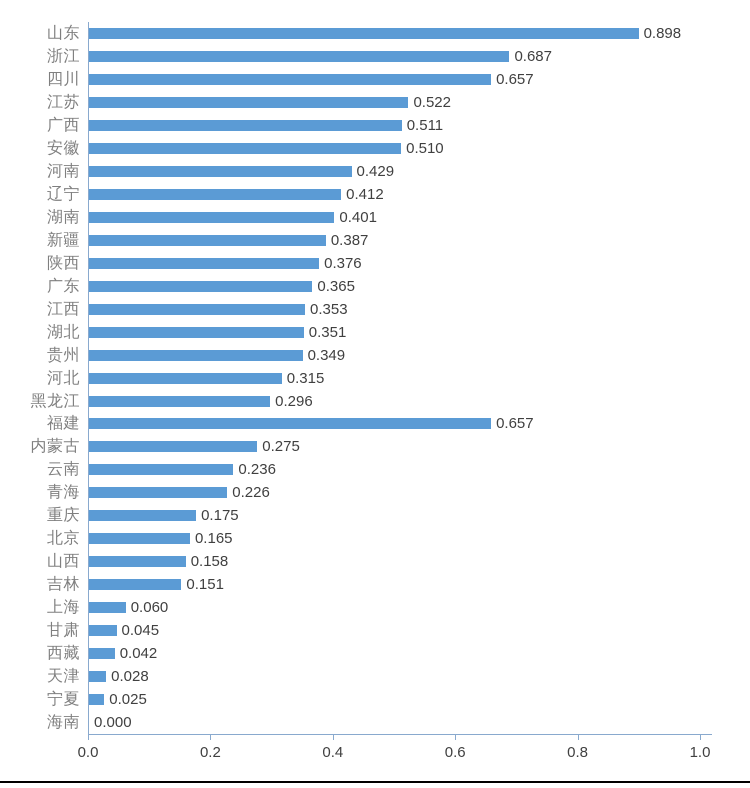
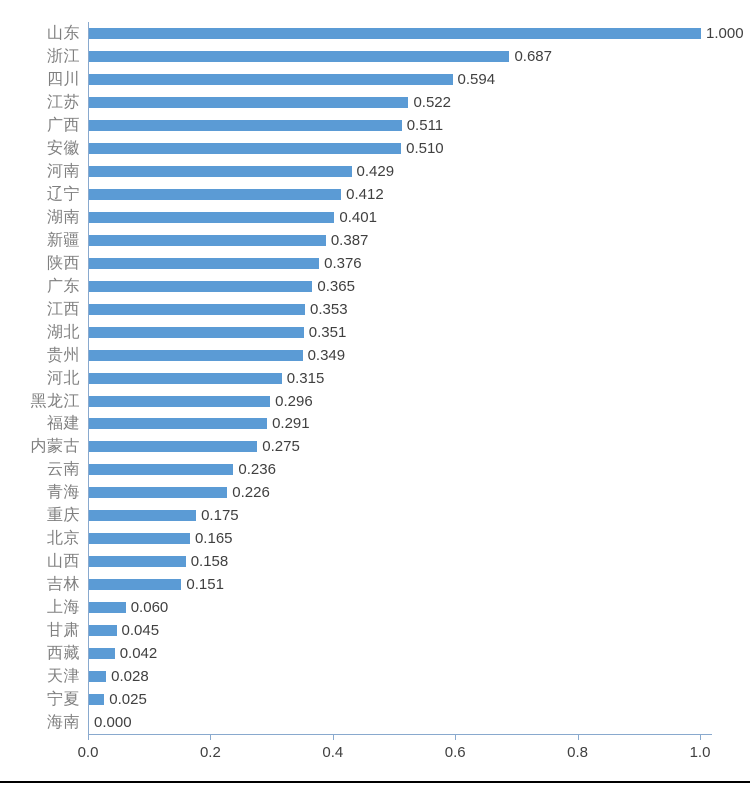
山东: 0.898 -> 1.000
四川: 0.657 -> 0.594
福建: 0.657 -> 0.291
